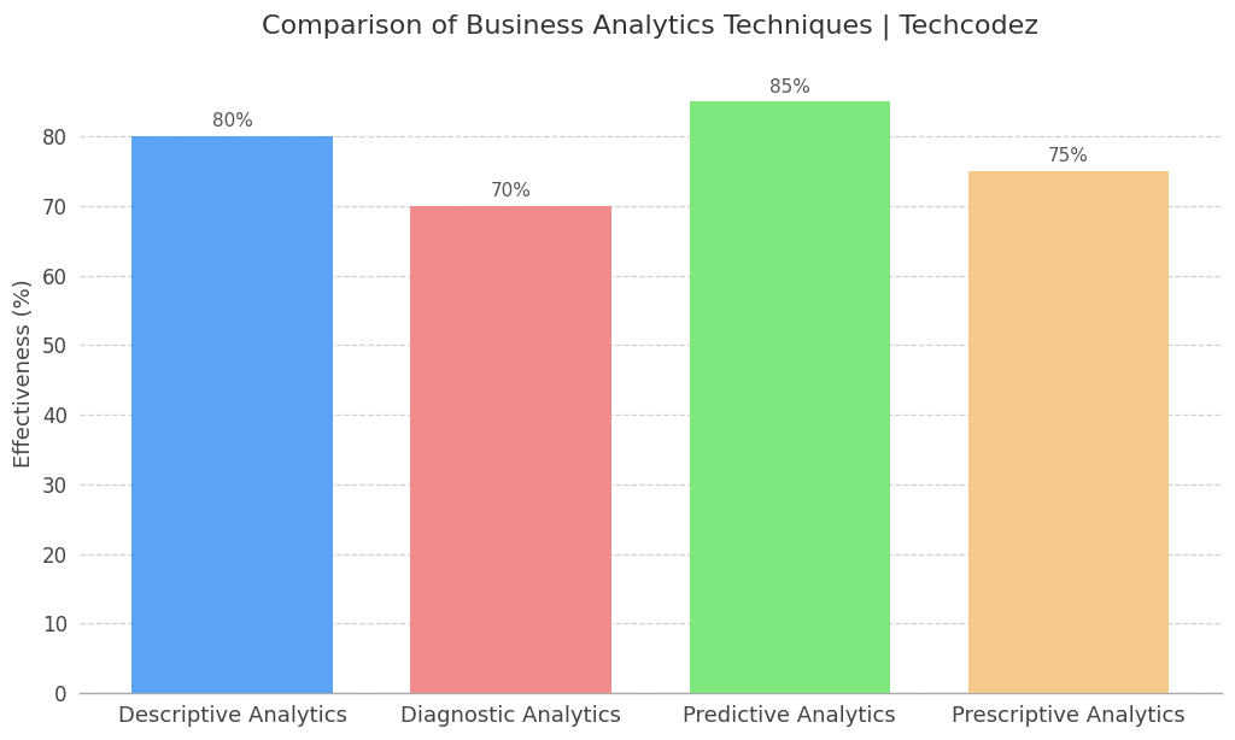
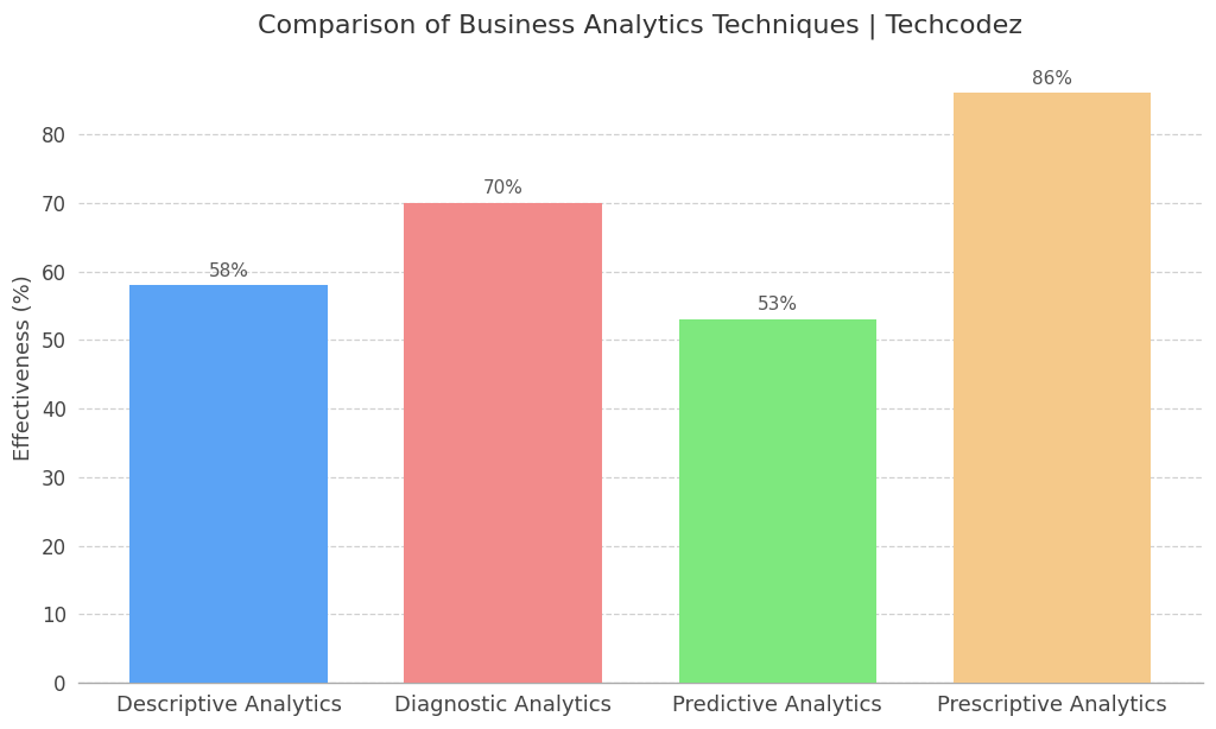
Descriptive Analytics: 80% -> 58%
Predictive Analytics: 85% -> 53%
Prescriptive Analytics: 75% -> 86%
